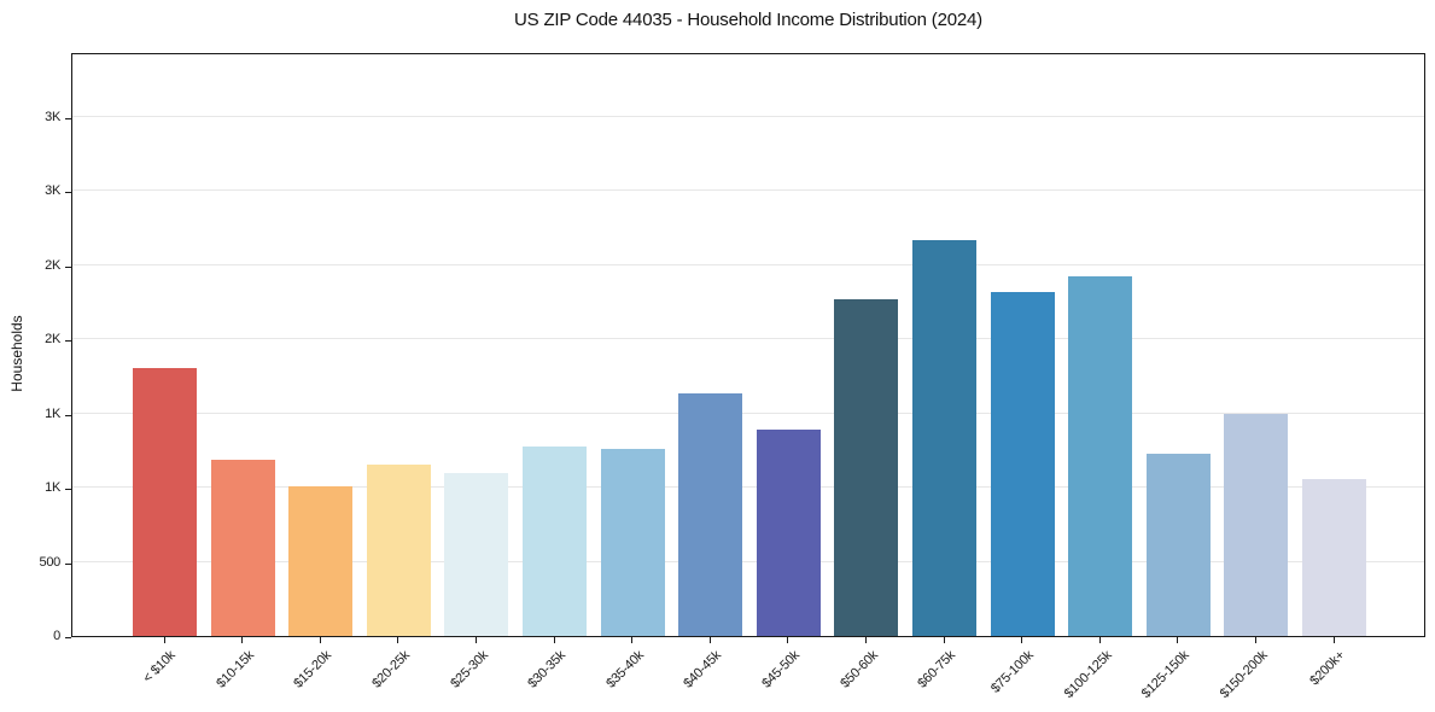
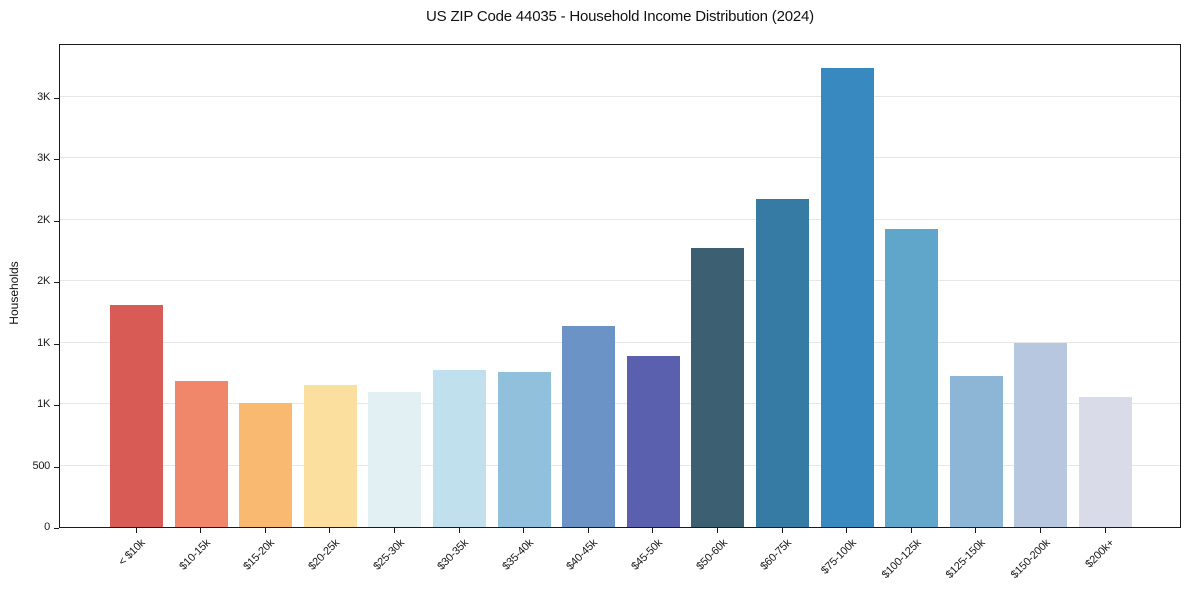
$75-100k: 2.32K -> 3.74K
